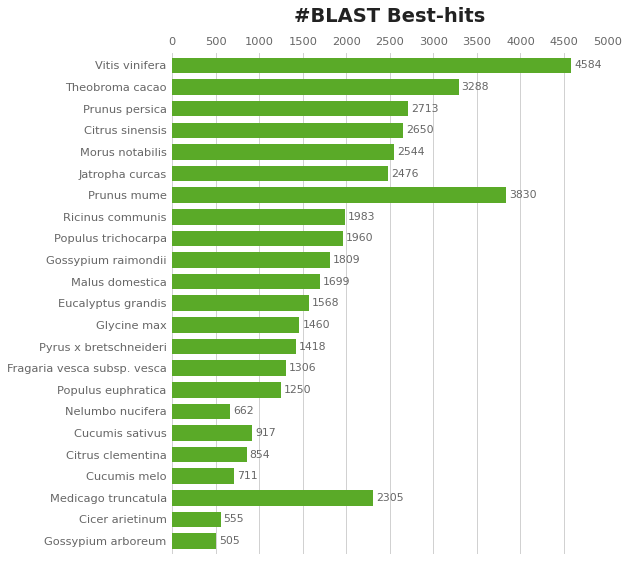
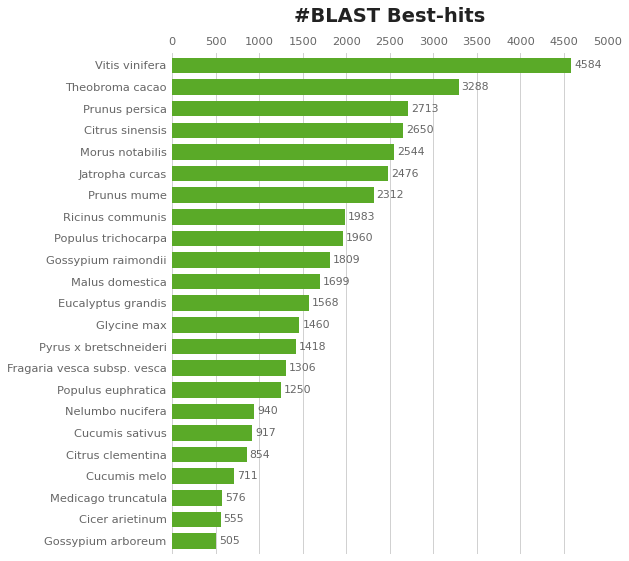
Prunus mume: 3830 -> 2312
Nelumbo nucifera: 662 -> 940
Medicago truncatula: 2305 -> 576
